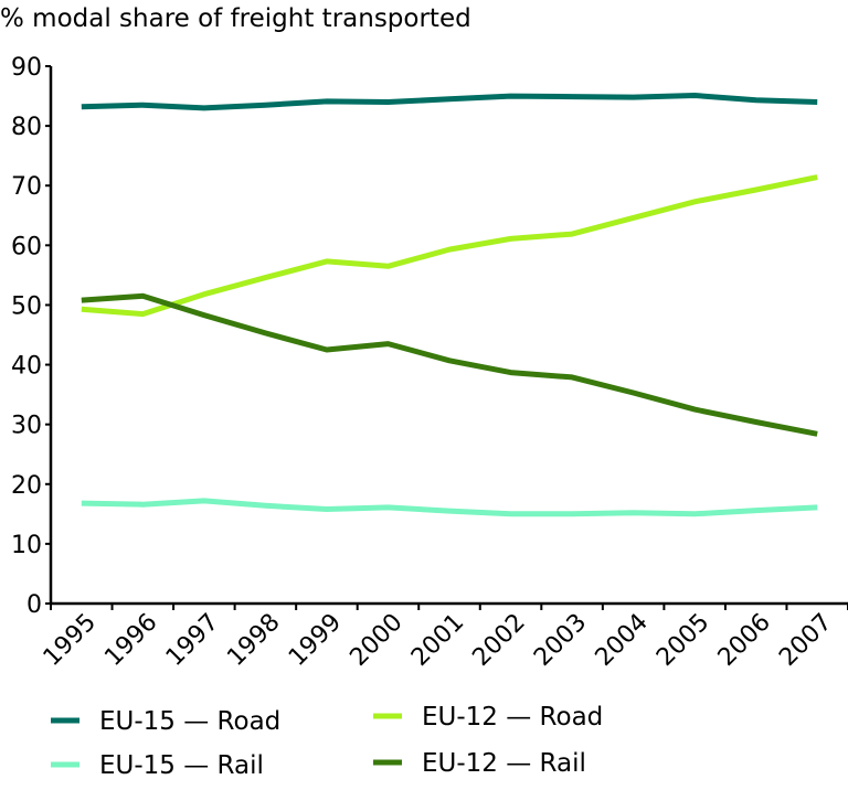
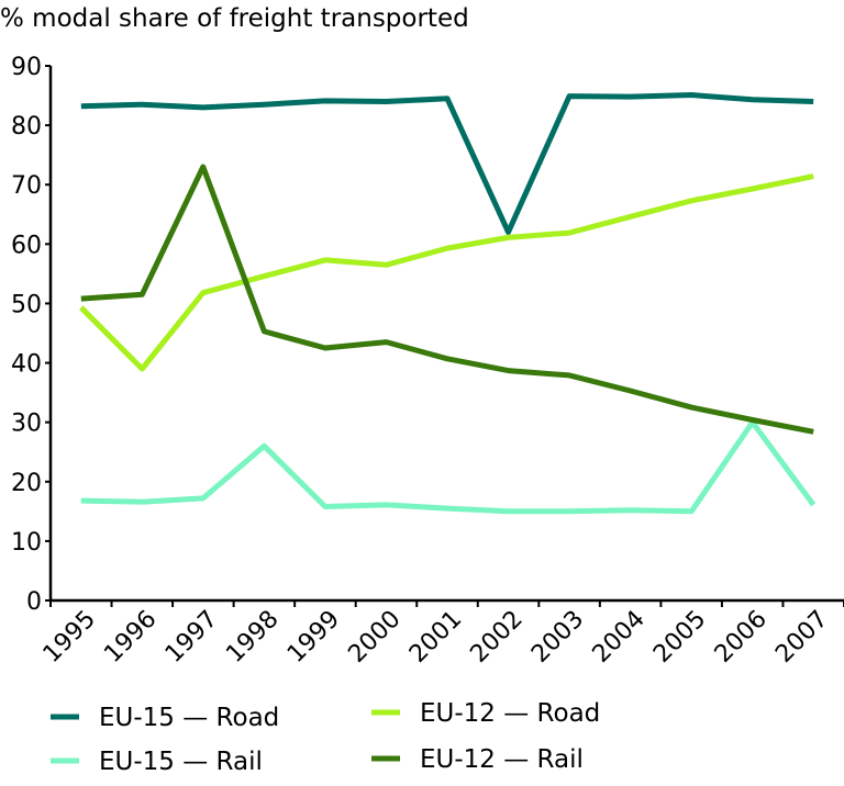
EU-12 — Road/1996: 48 -> 39
EU-12 — Rail/1997: 48 -> 73
EU-15 — Rail/1998: 16 -> 26
EU-15 — Road/2002: 85 -> 62
EU-15 — Rail/2006: 16 -> 30
